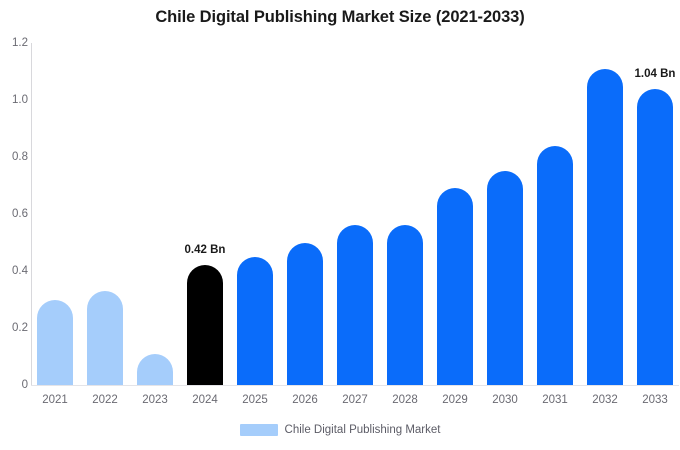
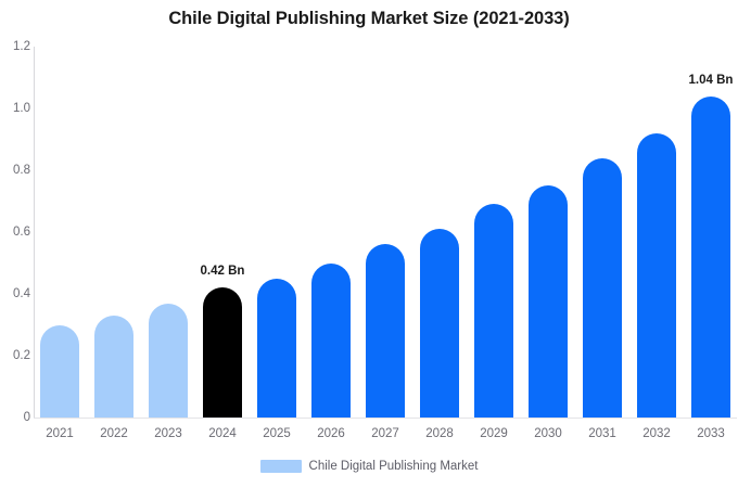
2023: 0.11 -> 0.37
2028: 0.56 -> 0.61
2032: 1.11 -> 0.92
